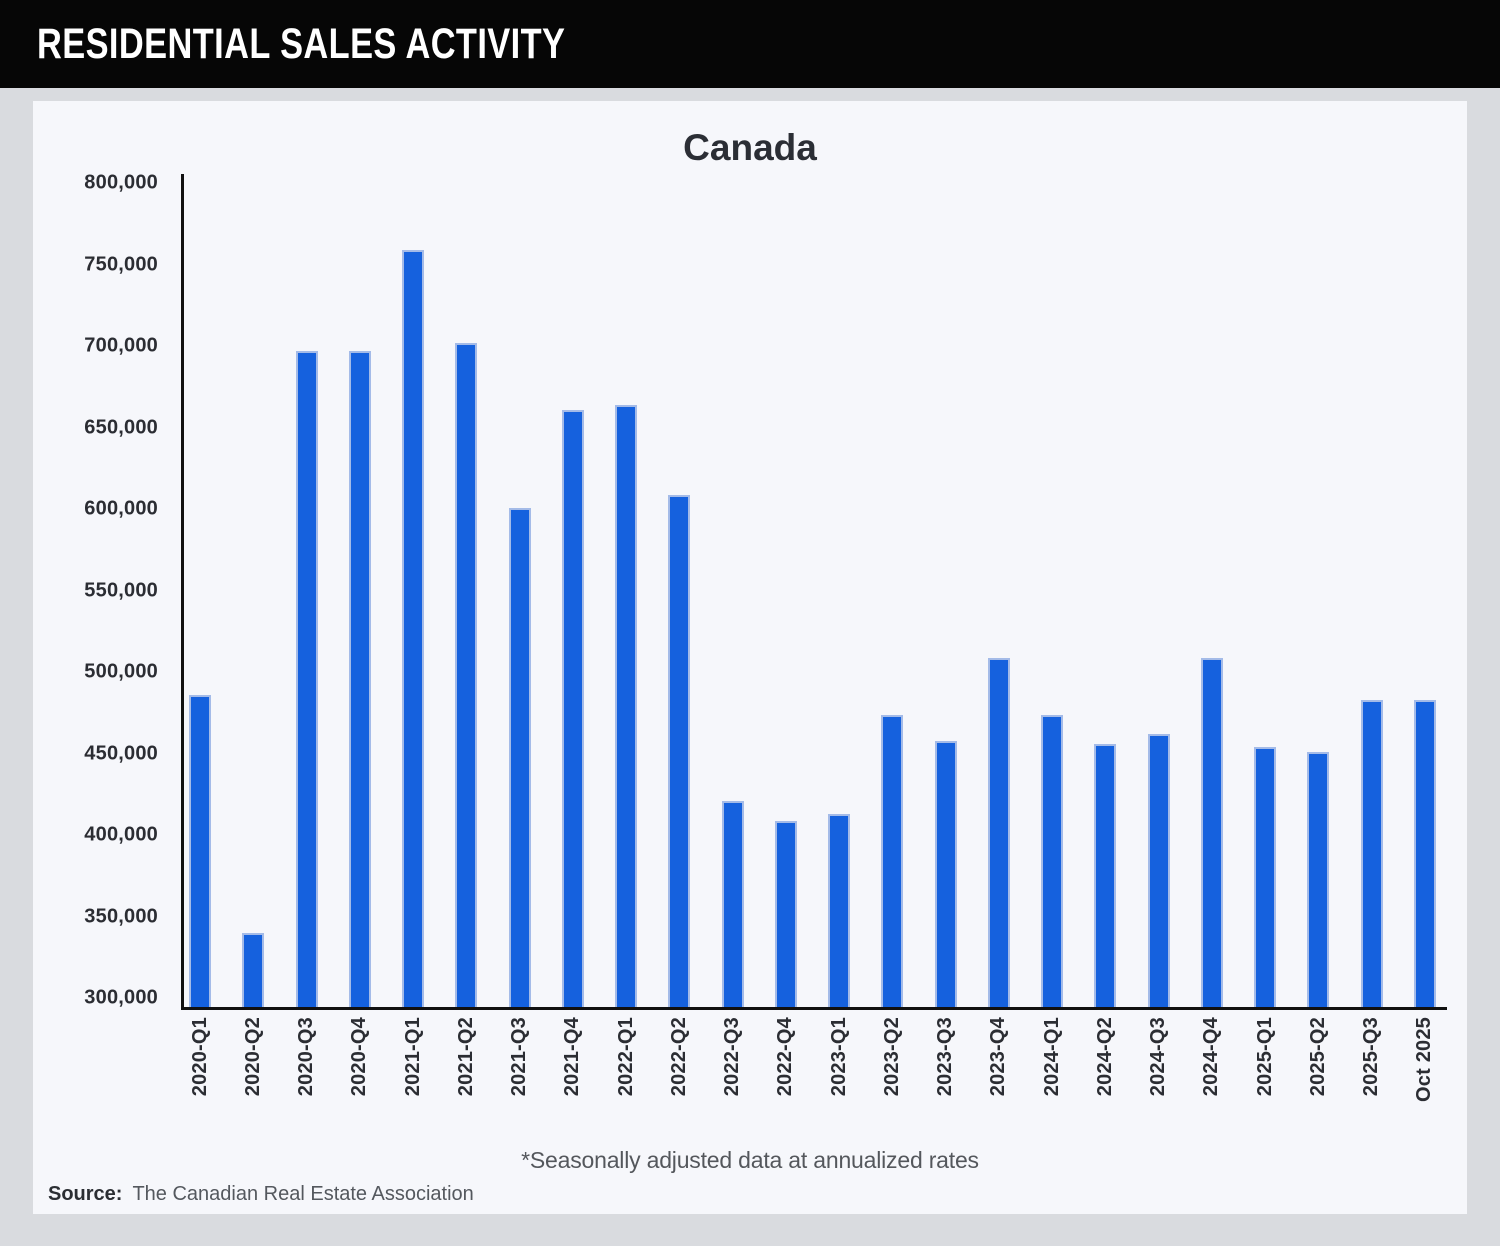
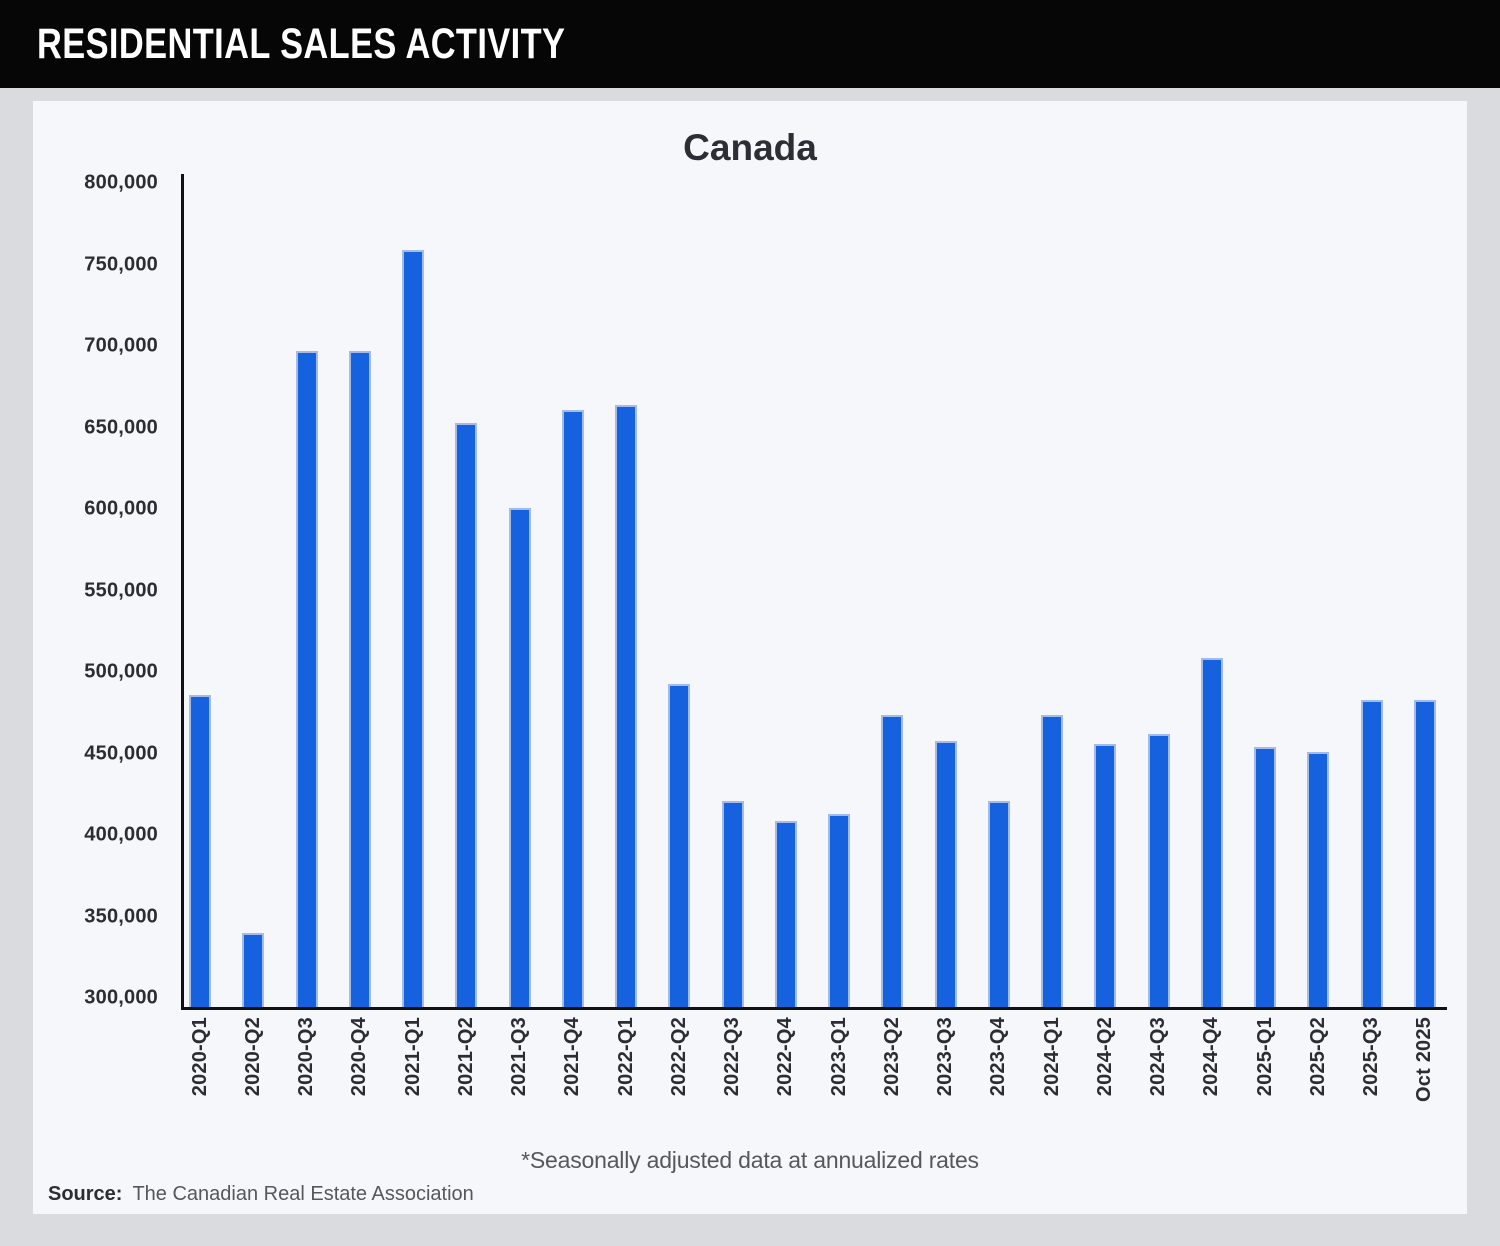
2021-Q2: 702000 -> 653000
2022-Q2: 609000 -> 493000
2023-Q4: 509000 -> 421000
